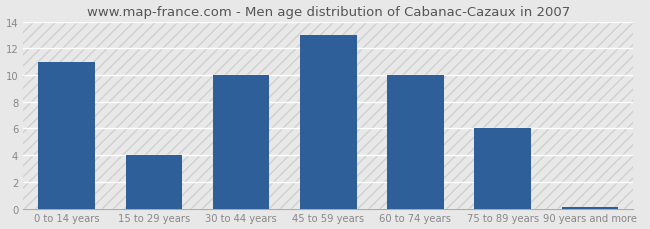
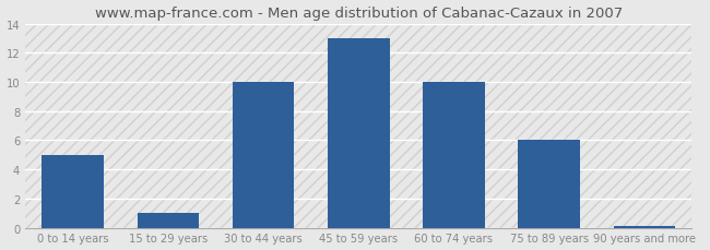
0 to 14 years: 11.0 -> 5.0
15 to 29 years: 4.0 -> 1.0
